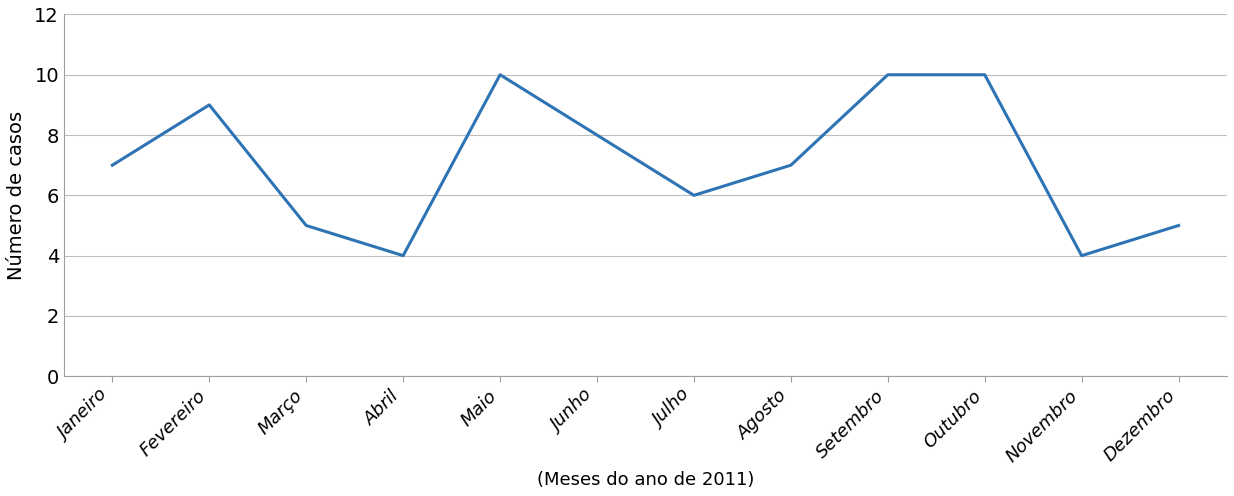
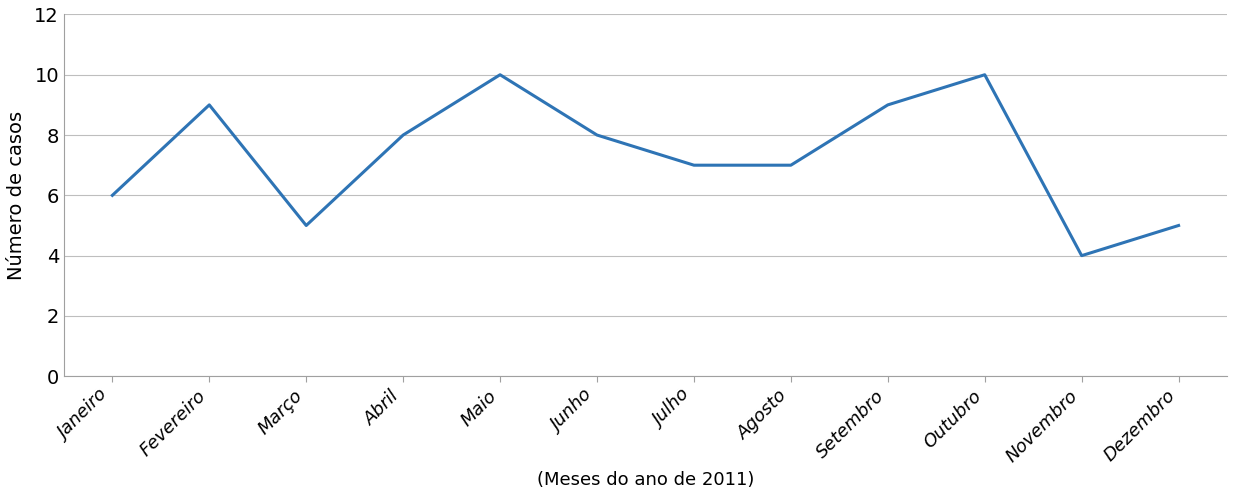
Janeiro: 7 -> 6
Abril: 4 -> 8
Julho: 6 -> 7
Setembro: 10 -> 9
